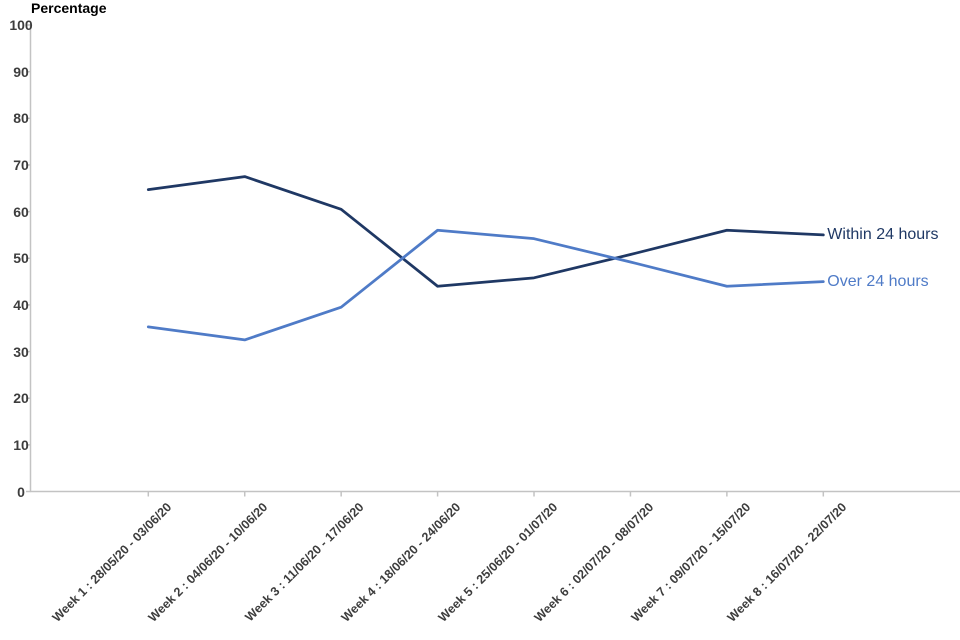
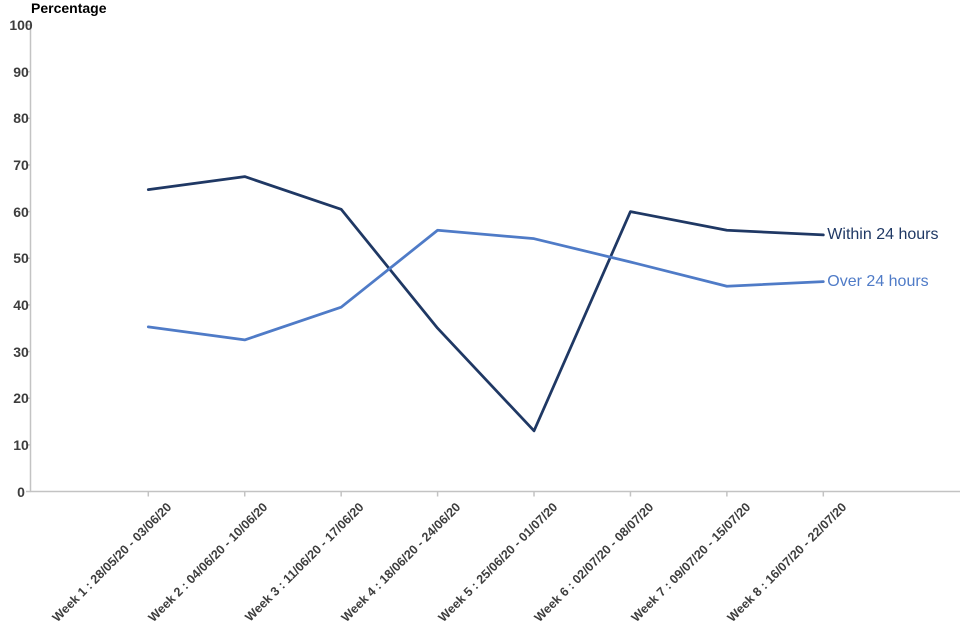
Within 24 hours/Week 4 : 18/06/20 - 24/06/20: 44 -> 35
Within 24 hours/Week 5 : 25/06/20 - 01/07/20: 46 -> 13
Within 24 hours/Week 6 : 02/07/20 - 08/07/20: 51 -> 60
